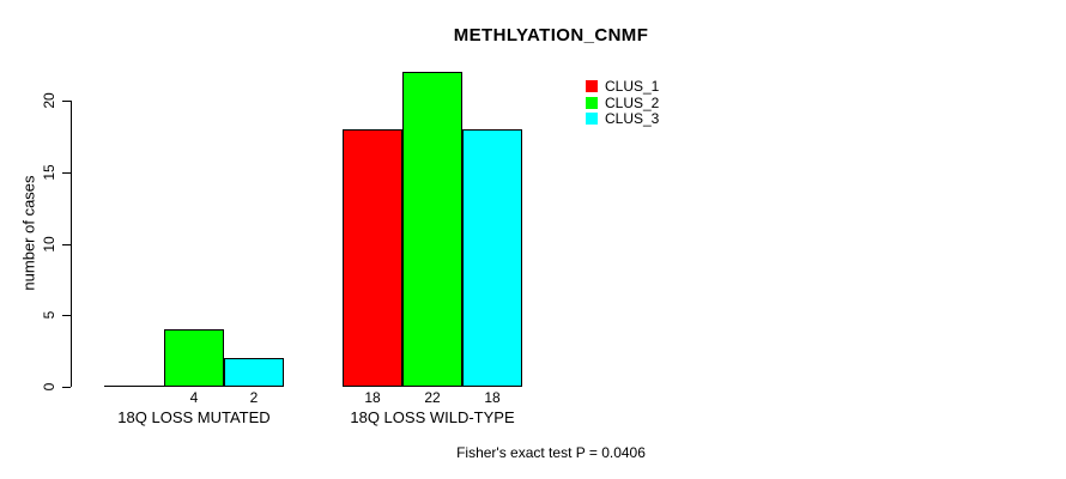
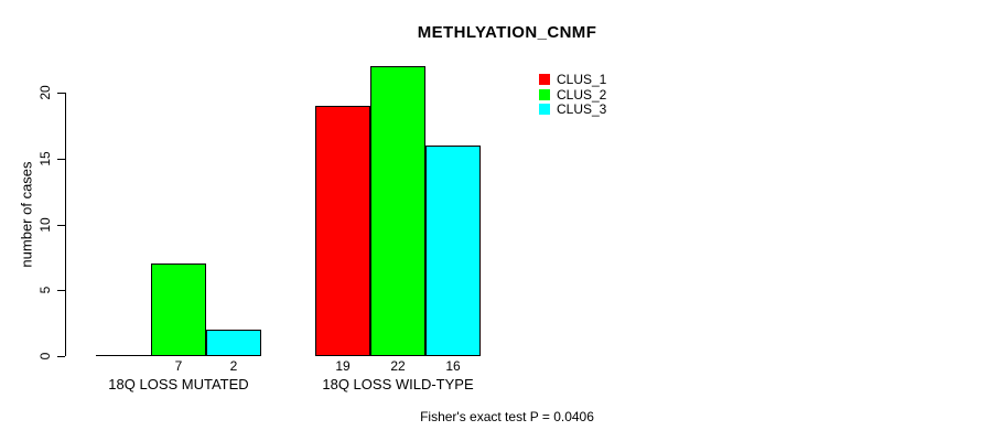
CLUS_2/18Q LOSS MUTATED: 4 -> 7
CLUS_1/18Q LOSS WILD-TYPE: 18 -> 19
CLUS_3/18Q LOSS WILD-TYPE: 18 -> 16
